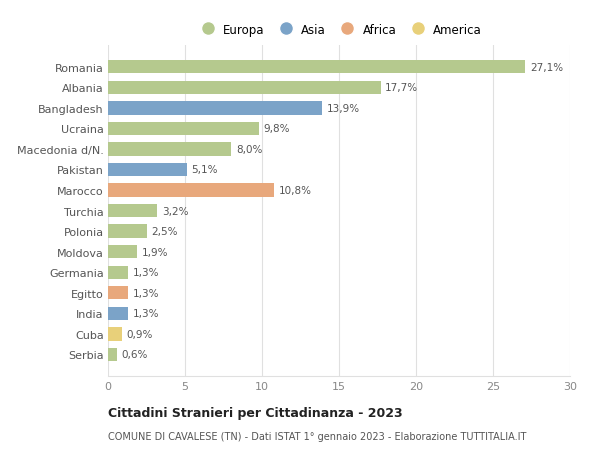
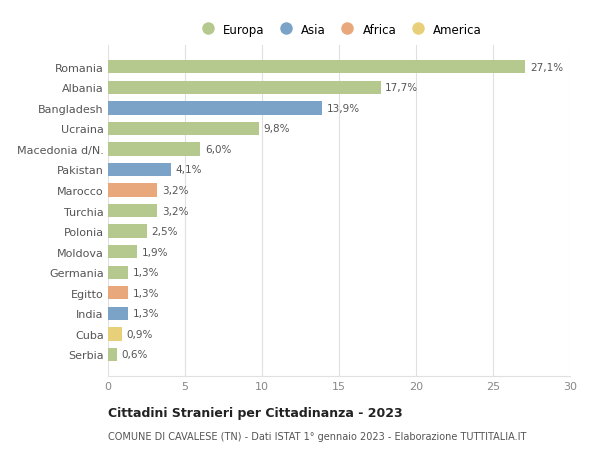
Macedonia d/N.: 8,0% -> 6,0%
Pakistan: 5,1% -> 4,1%
Marocco: 10,8% -> 3,2%
